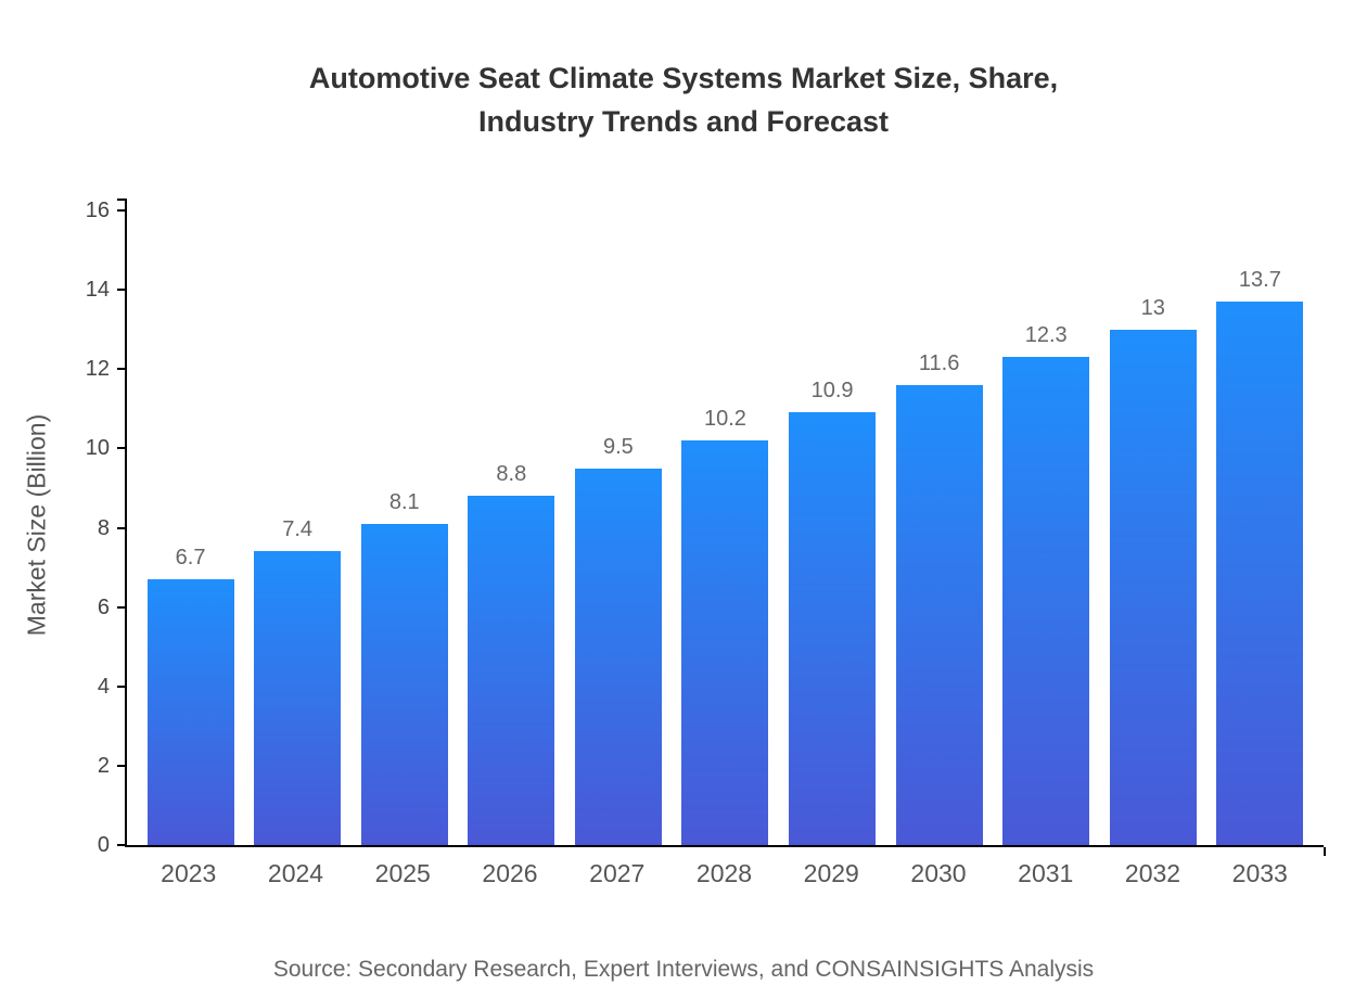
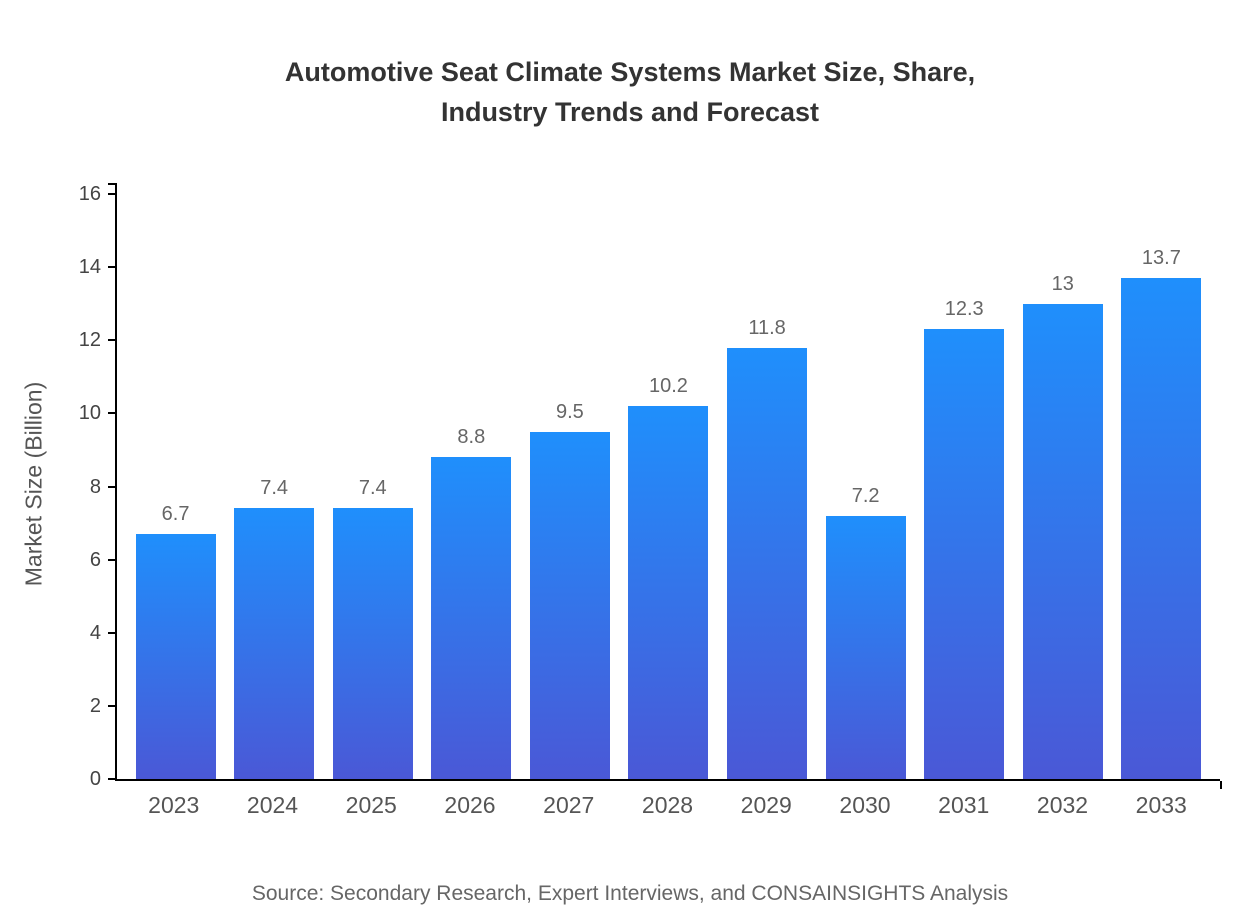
2025: 8.1 -> 7.4
2029: 10.9 -> 11.8
2030: 11.6 -> 7.2
